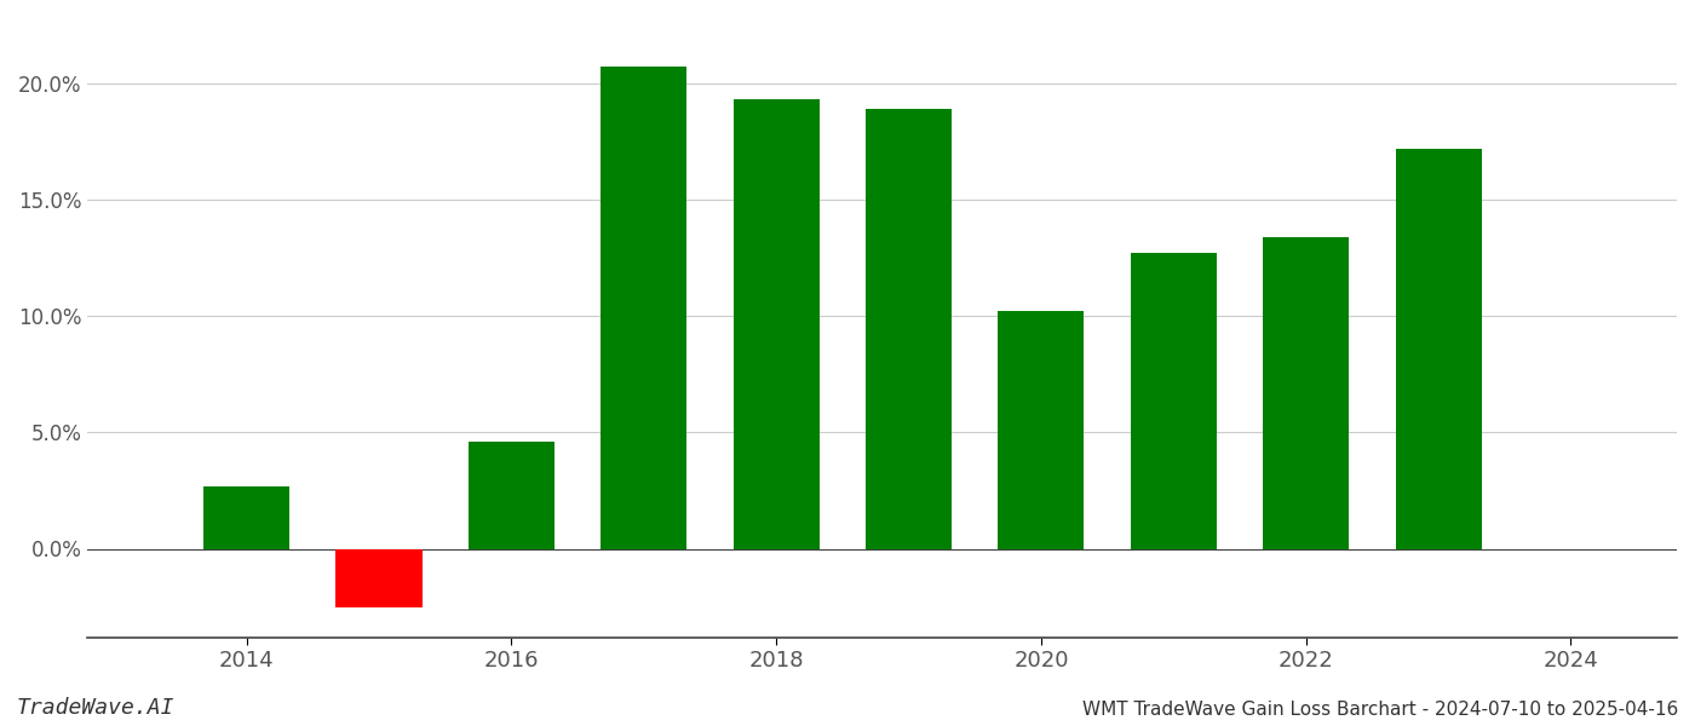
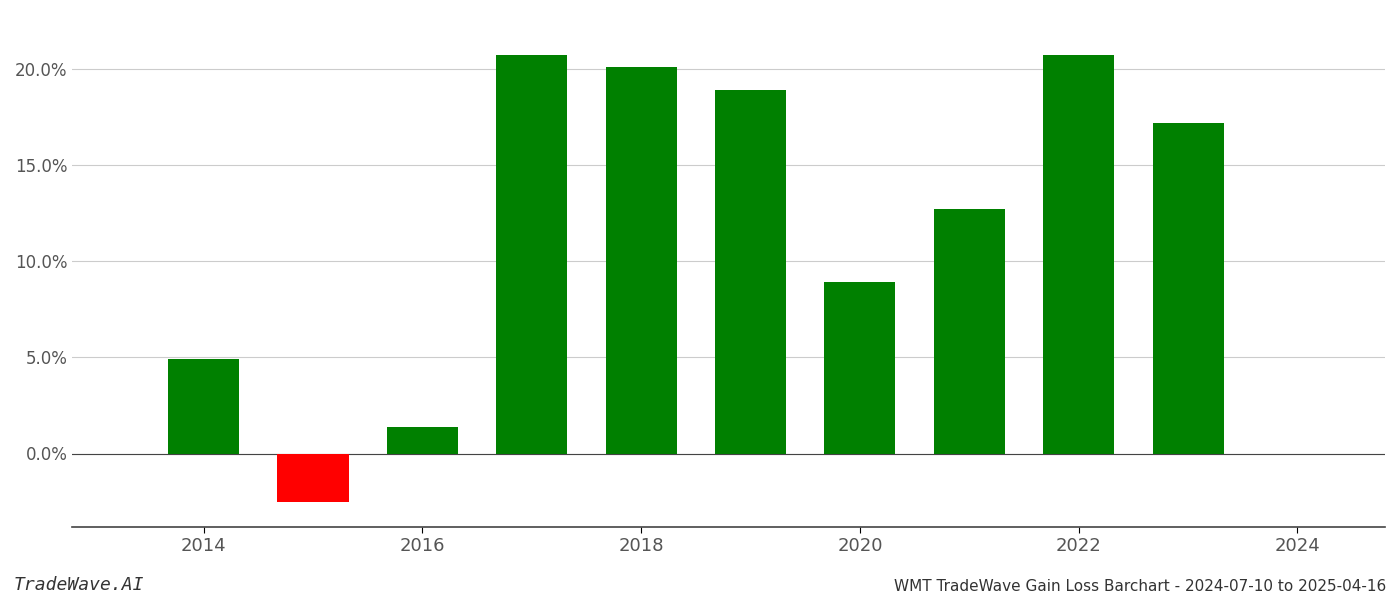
2014: 2.7% -> 4.9%
2016: 4.6% -> 1.4%
2018: 19.3% -> 20.1%
2020: 10.2% -> 8.9%
2022: 13.4% -> 20.7%
